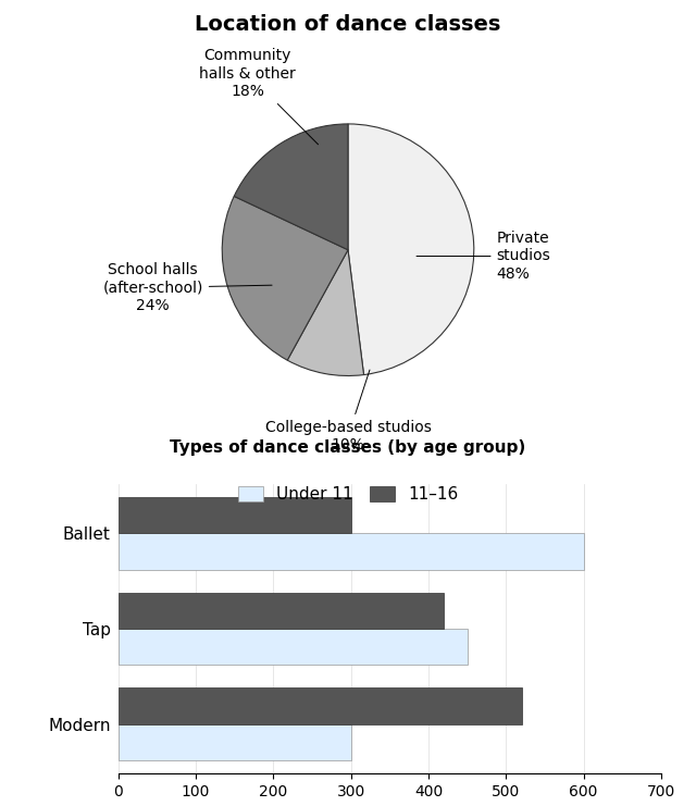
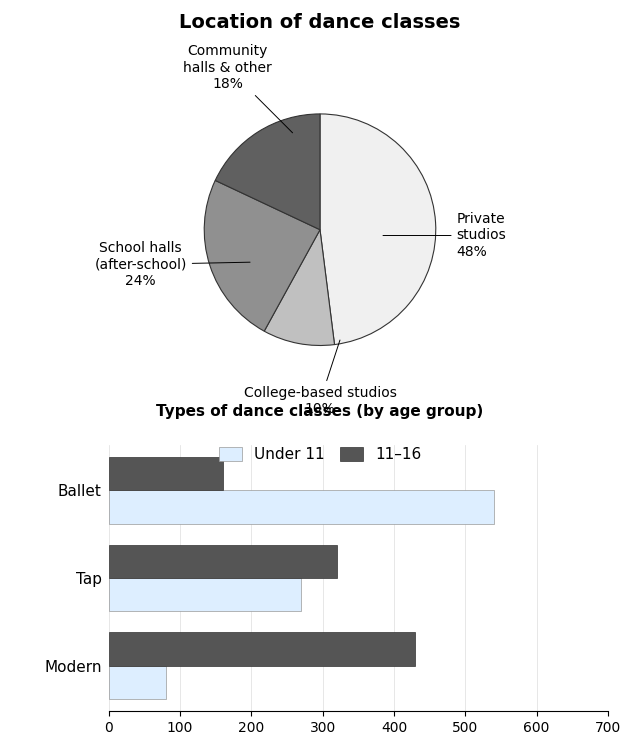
11–16/Ballet: 300 -> 160
Under 11/Ballet: 600 -> 540
11–16/Tap: 420 -> 320
Under 11/Tap: 450 -> 270
11–16/Modern: 520 -> 430
Under 11/Modern: 300 -> 80
